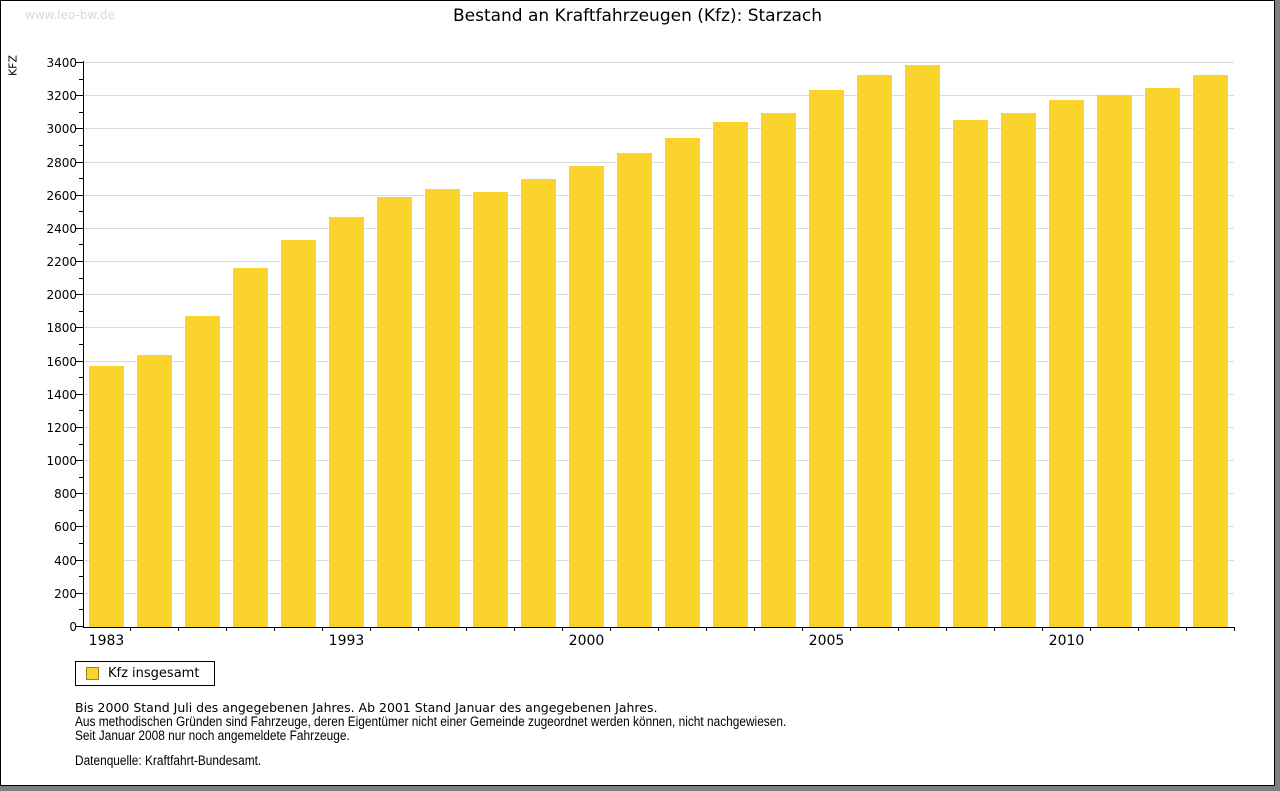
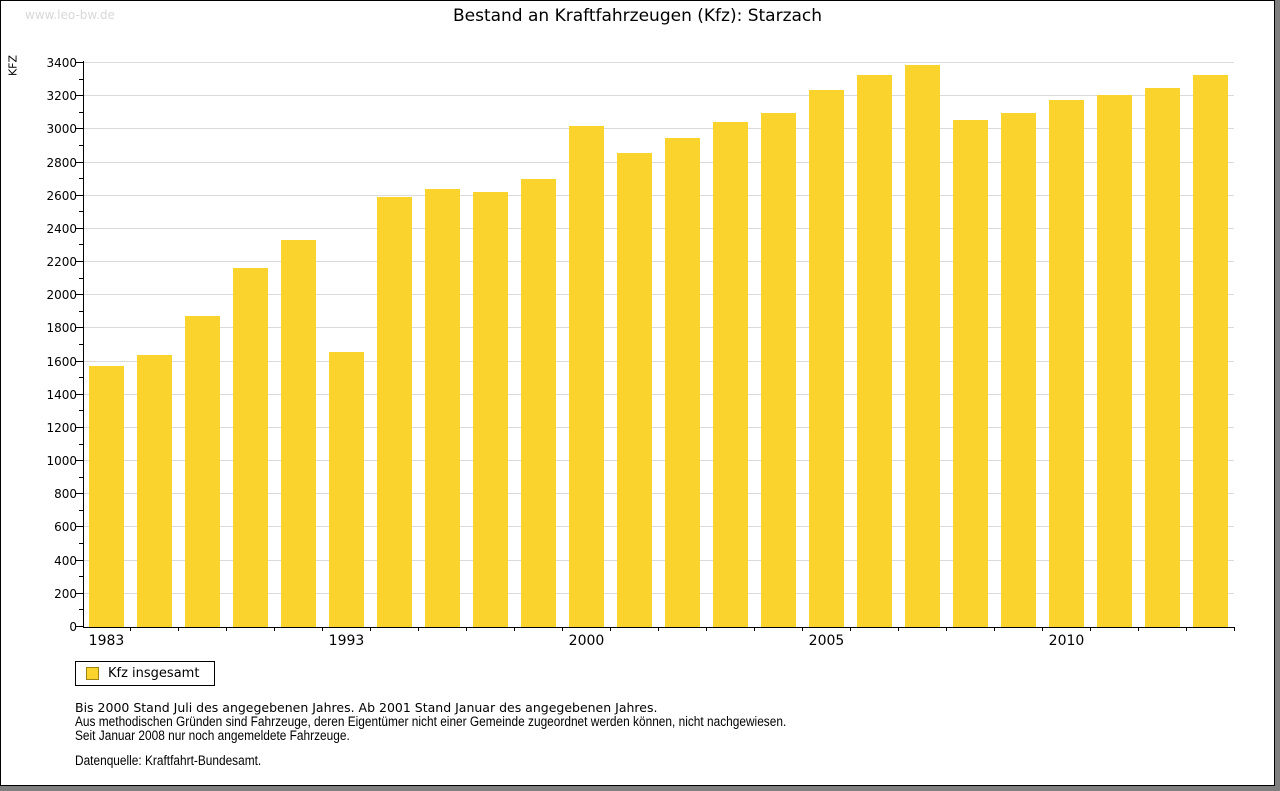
1993: 2470 -> 1660
2000: 2780 -> 3020
